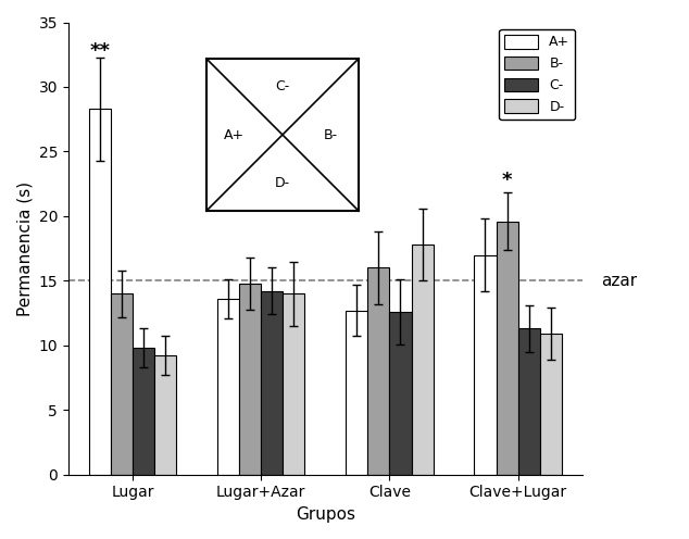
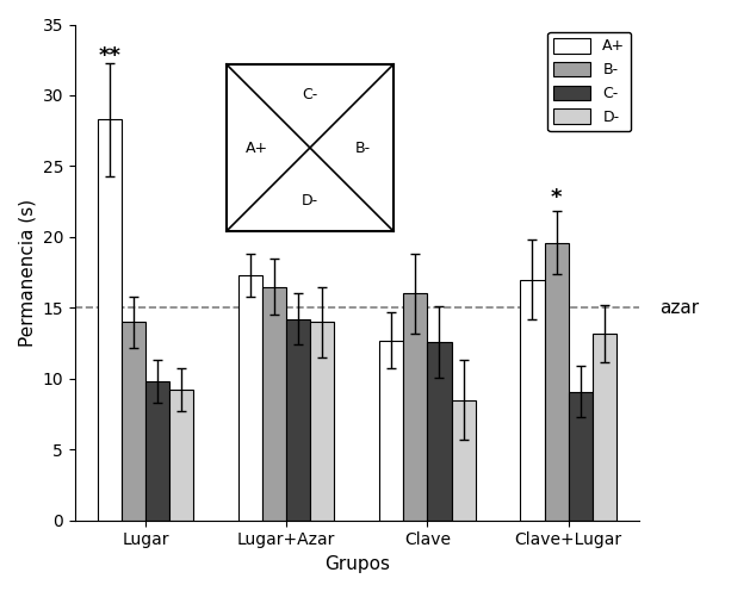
A+/Lugar+Azar: 13.6 -> 17.3
B-/Lugar+Azar: 14.8 -> 16.5
D-/Clave: 17.8 -> 8.5
C-/Clave+Lugar: 11.3 -> 9.1
D-/Clave+Lugar: 10.9 -> 13.2
